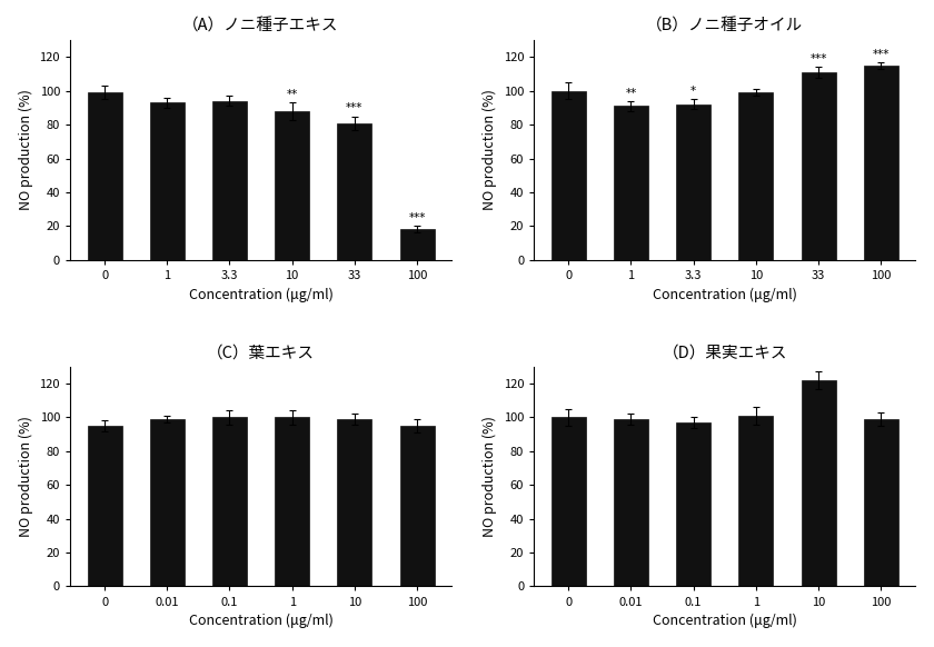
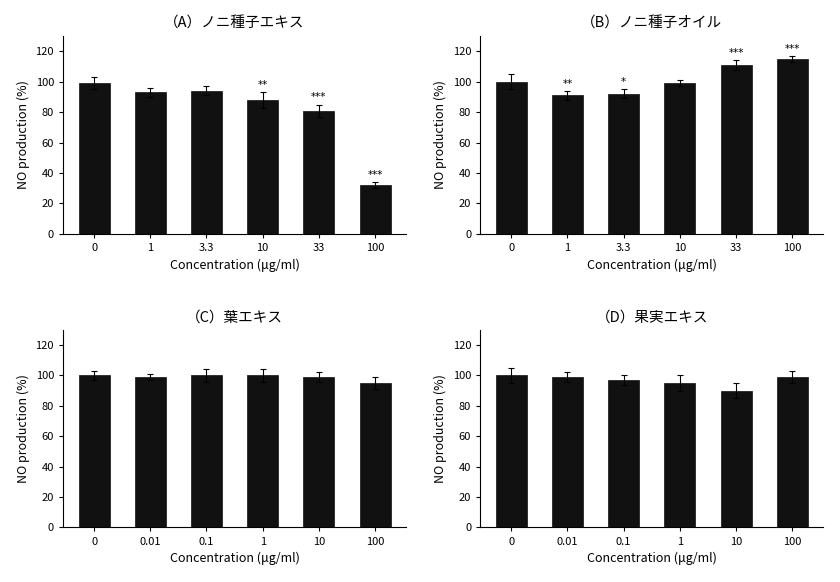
（A）ノニ種子エキス/100: 18 -> 32
（C）葉エキス/0: 95 -> 100
（D）果実エキス/1: 101 -> 95
（D）果実エキス/10: 122 -> 90
